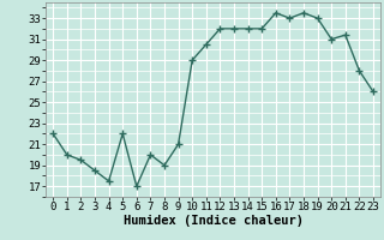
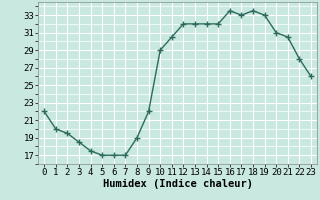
5: 22.0 -> 17.0
7: 20.0 -> 17.0
9: 21.0 -> 22.0
21: 31.4 -> 30.5
